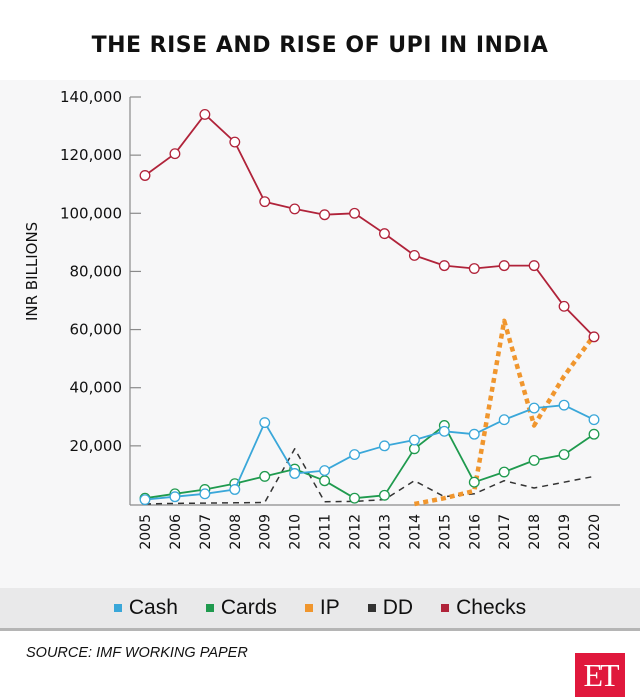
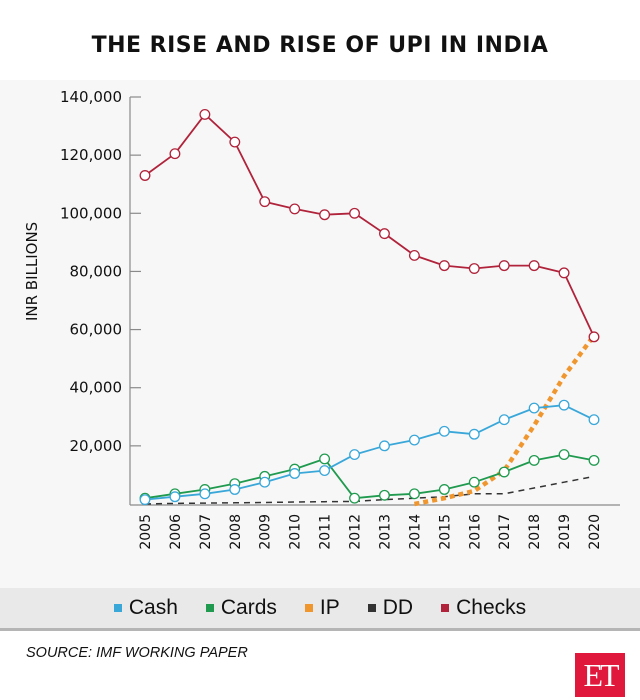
Cash/2009: 28000 -> 8000
DD/2010: 19000 -> 1000
Cards/2011: 8000 -> 16000
Cards/2014: 19000 -> 4000
DD/2014: 8000 -> 2000
Cards/2015: 27000 -> 5000
IP/2017: 63000 -> 12000
DD/2017: 8000 -> 4000
Checks/2019: 68000 -> 80000
Cards/2020: 24000 -> 15000
